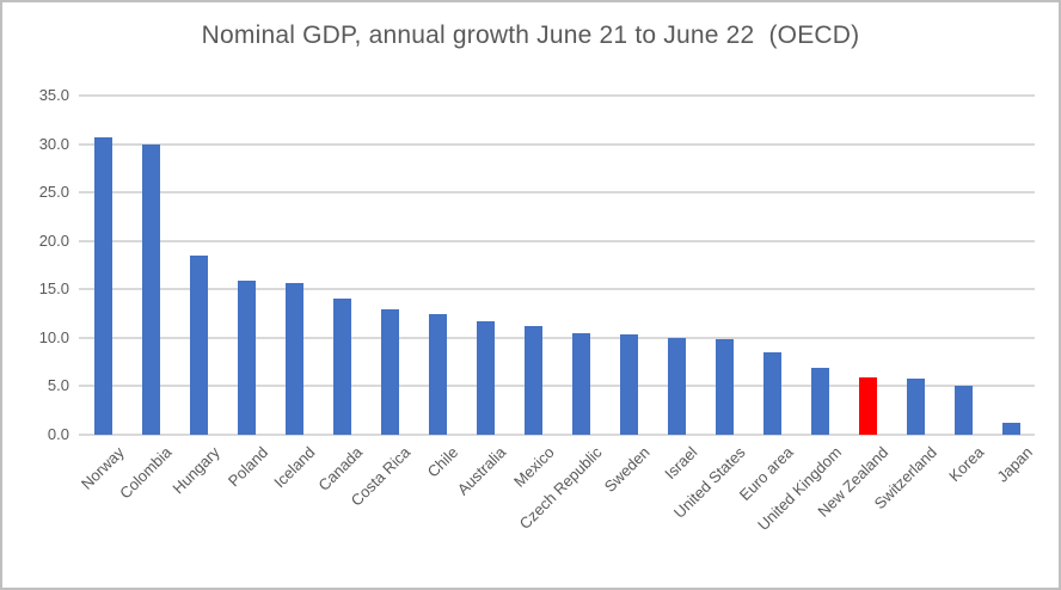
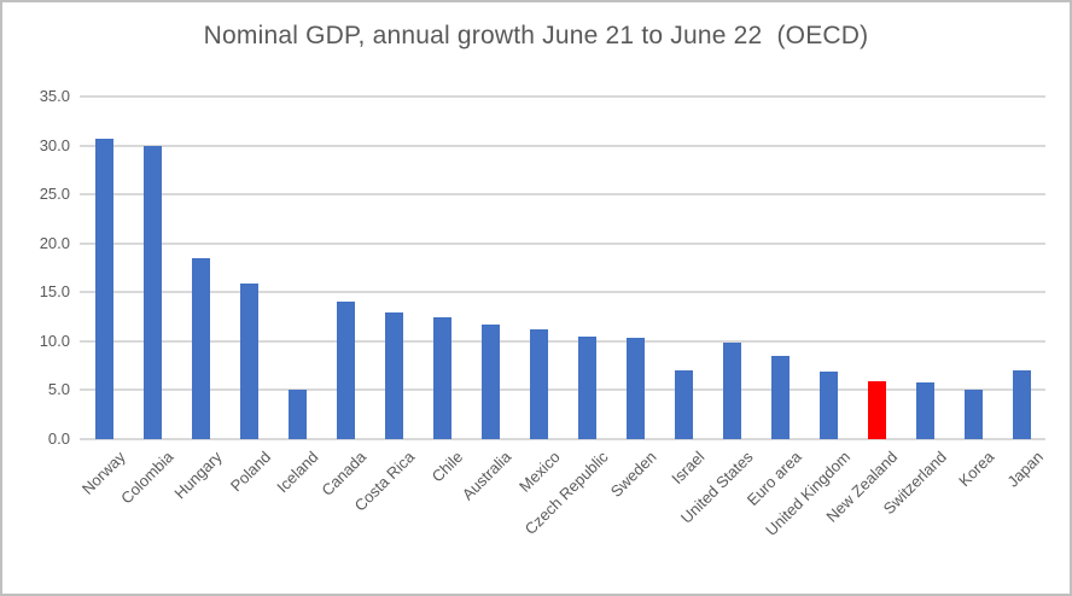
Iceland: 16 -> 5
Israel: 10 -> 7
Japan: 1 -> 7
